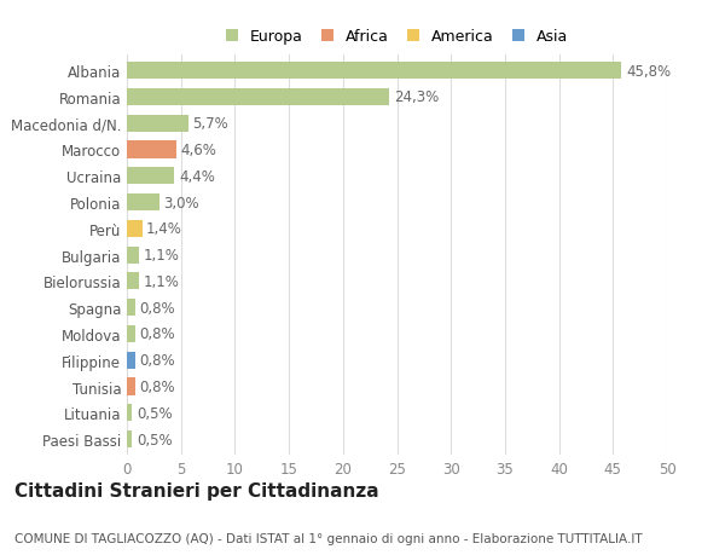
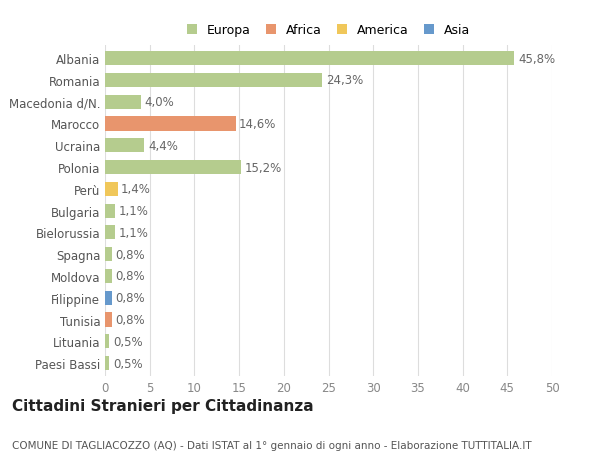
Macedonia d/N.: 5,7% -> 4,0%
Marocco: 4,6% -> 14,6%
Polonia: 3,0% -> 15,2%
